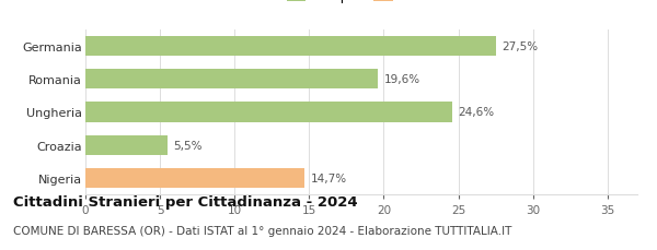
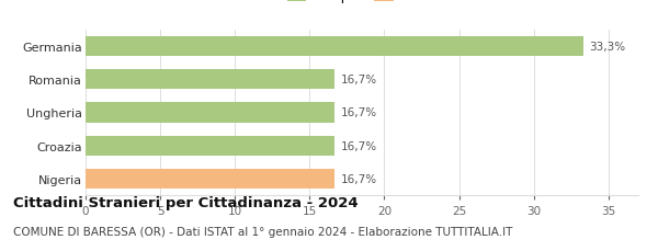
Germania: 27,5% -> 33,3%
Romania: 19,6% -> 16,7%
Ungheria: 24,6% -> 16,7%
Croazia: 5,5% -> 16,7%
Nigeria: 14,7% -> 16,7%
